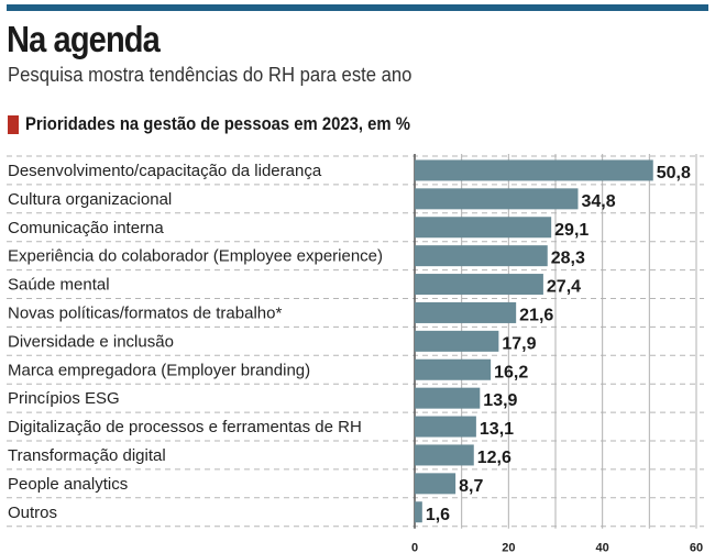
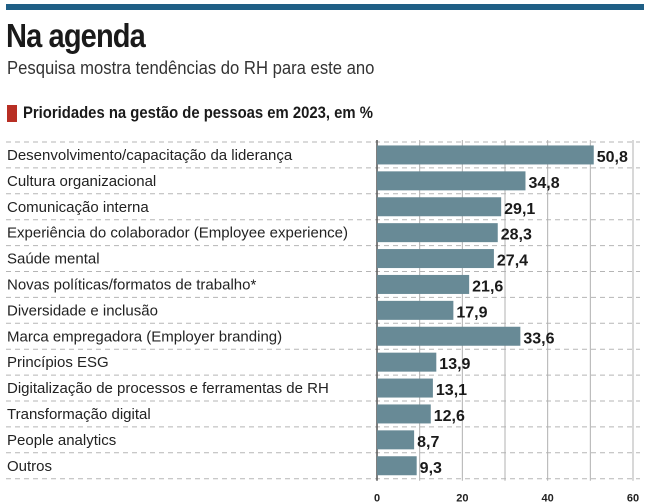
Marca empregadora (Employer branding): 16,2 -> 33,6
Outros: 1,6 -> 9,3
